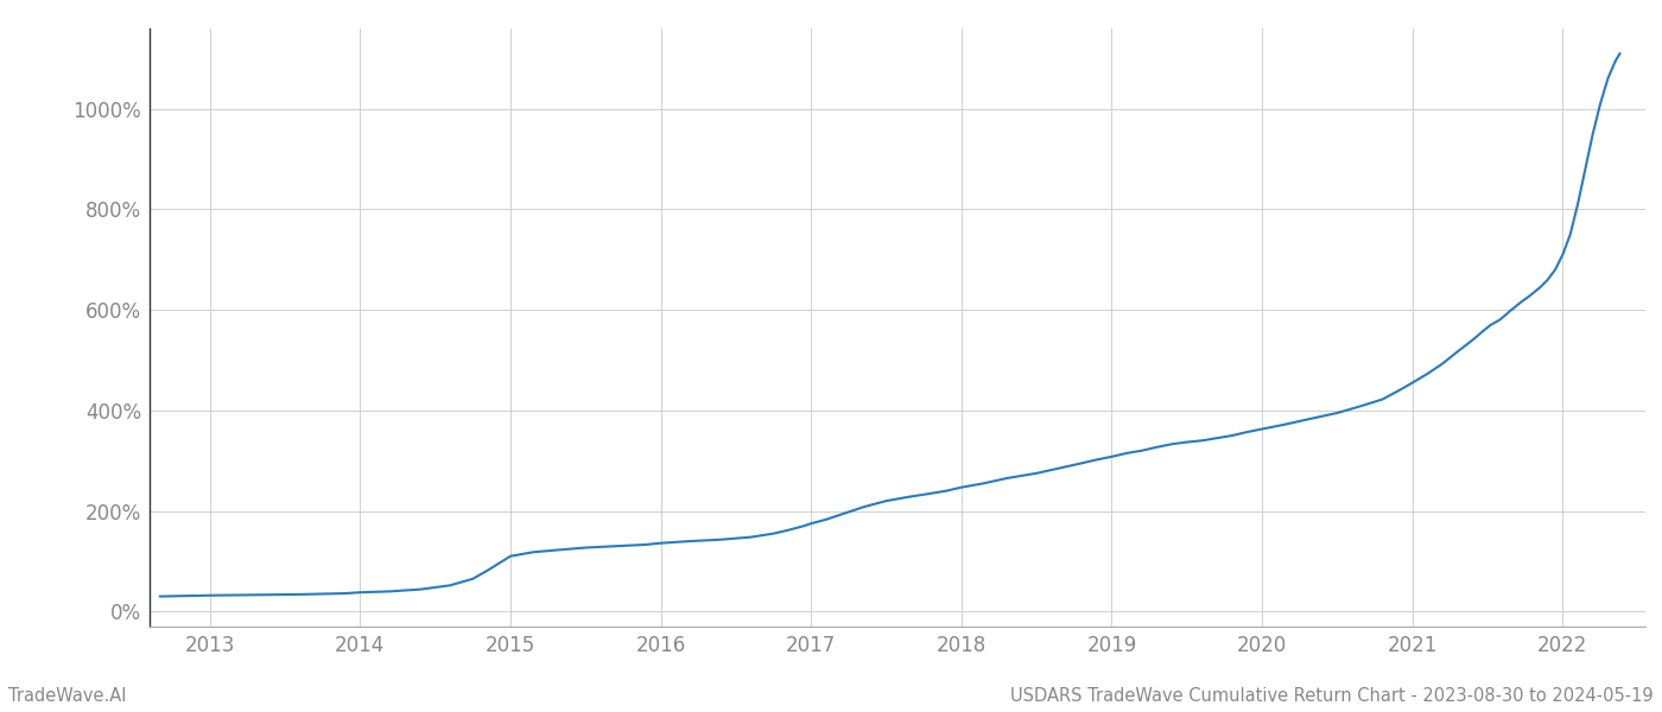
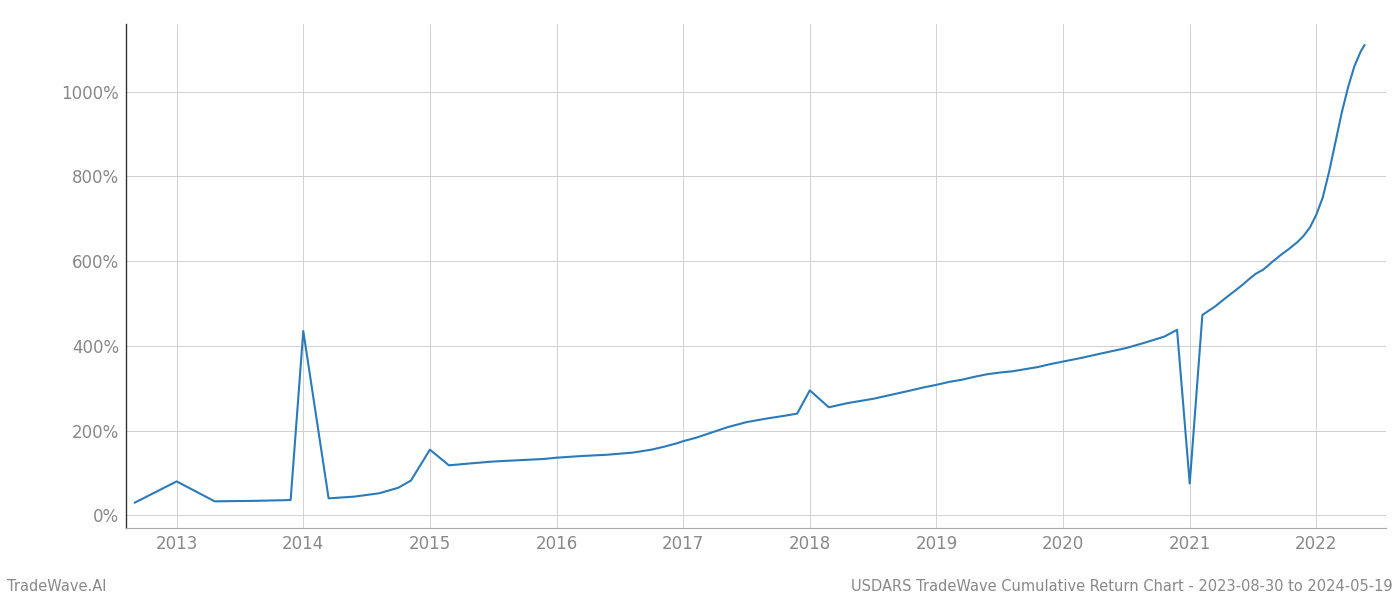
2013: 32% -> 80%
2014: 38% -> 435%
2015: 110% -> 155%
2018: 247% -> 295%
2021: 455% -> 75%
